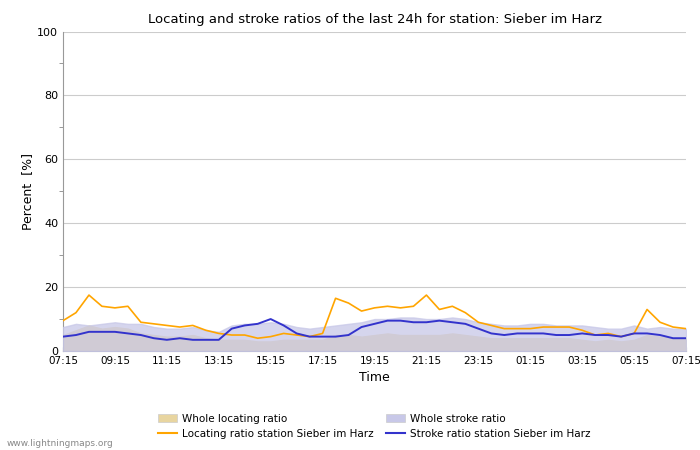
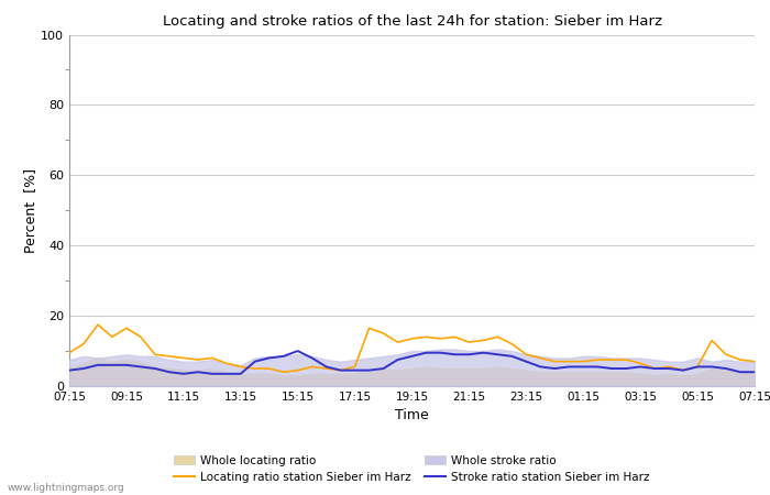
Locating ratio station Sieber im Harz/09:15: 13.5 -> 16.5
Locating ratio station Sieber im Harz/21:15: 17.5 -> 12.5
